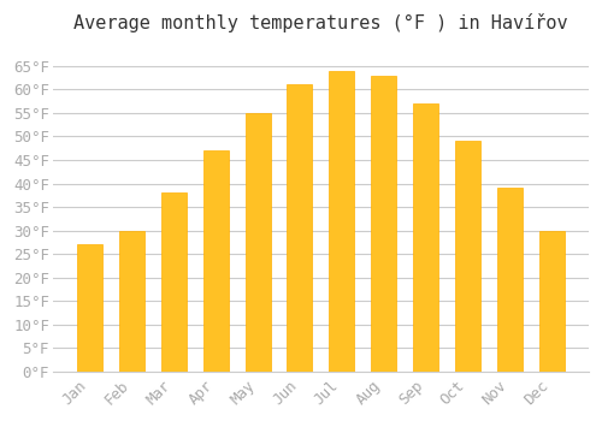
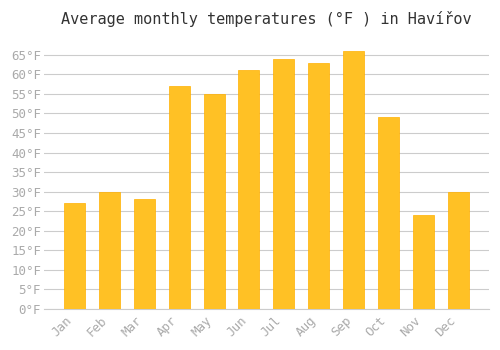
Mar: 38°F -> 28°F
Apr: 47°F -> 57°F
Sep: 57°F -> 66°F
Nov: 39°F -> 24°F
